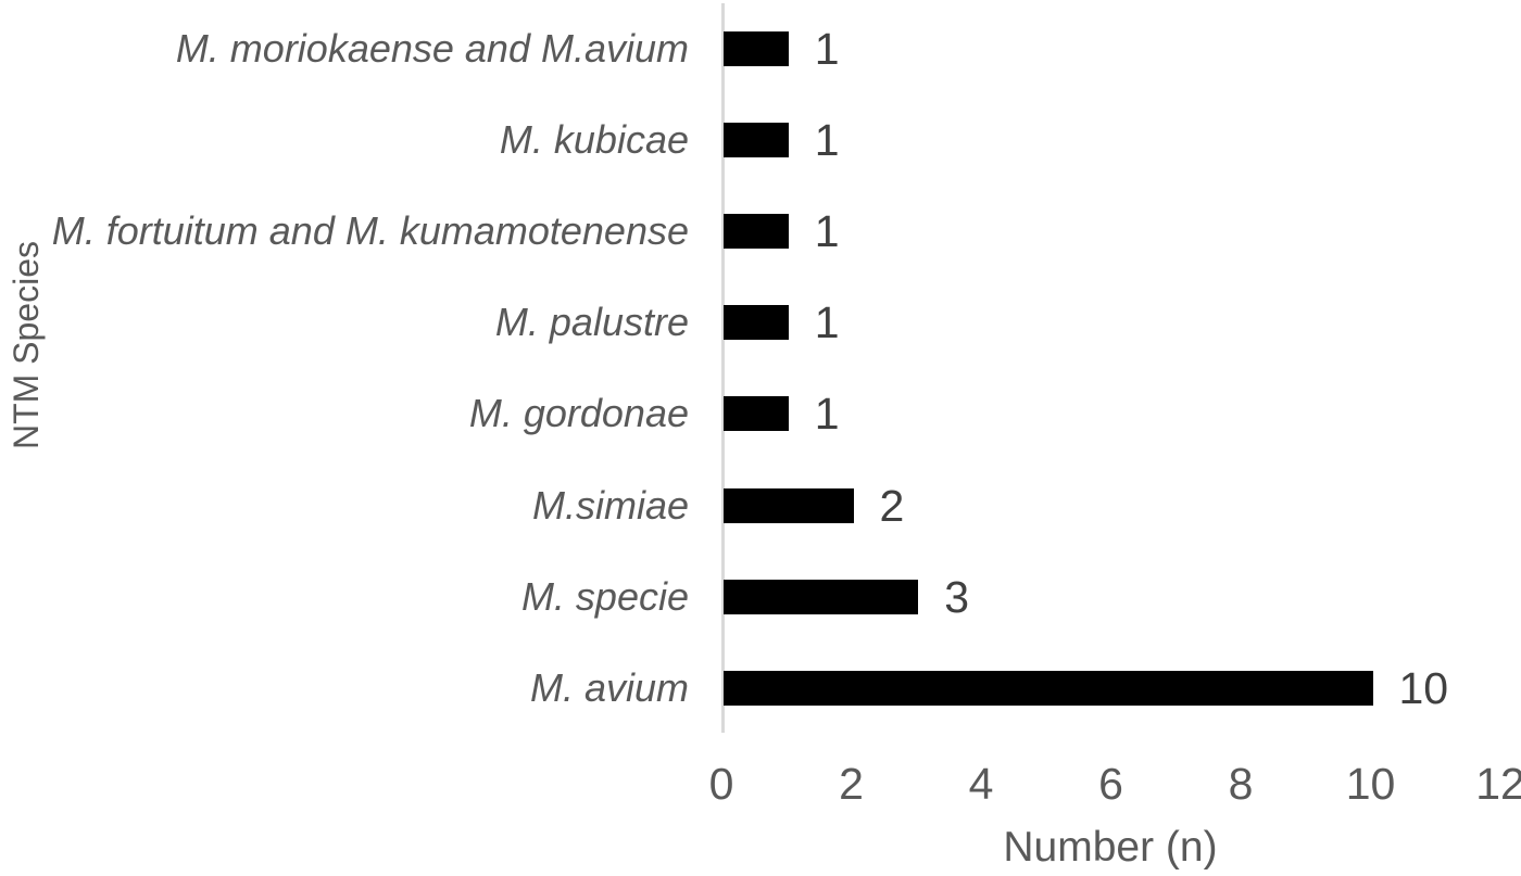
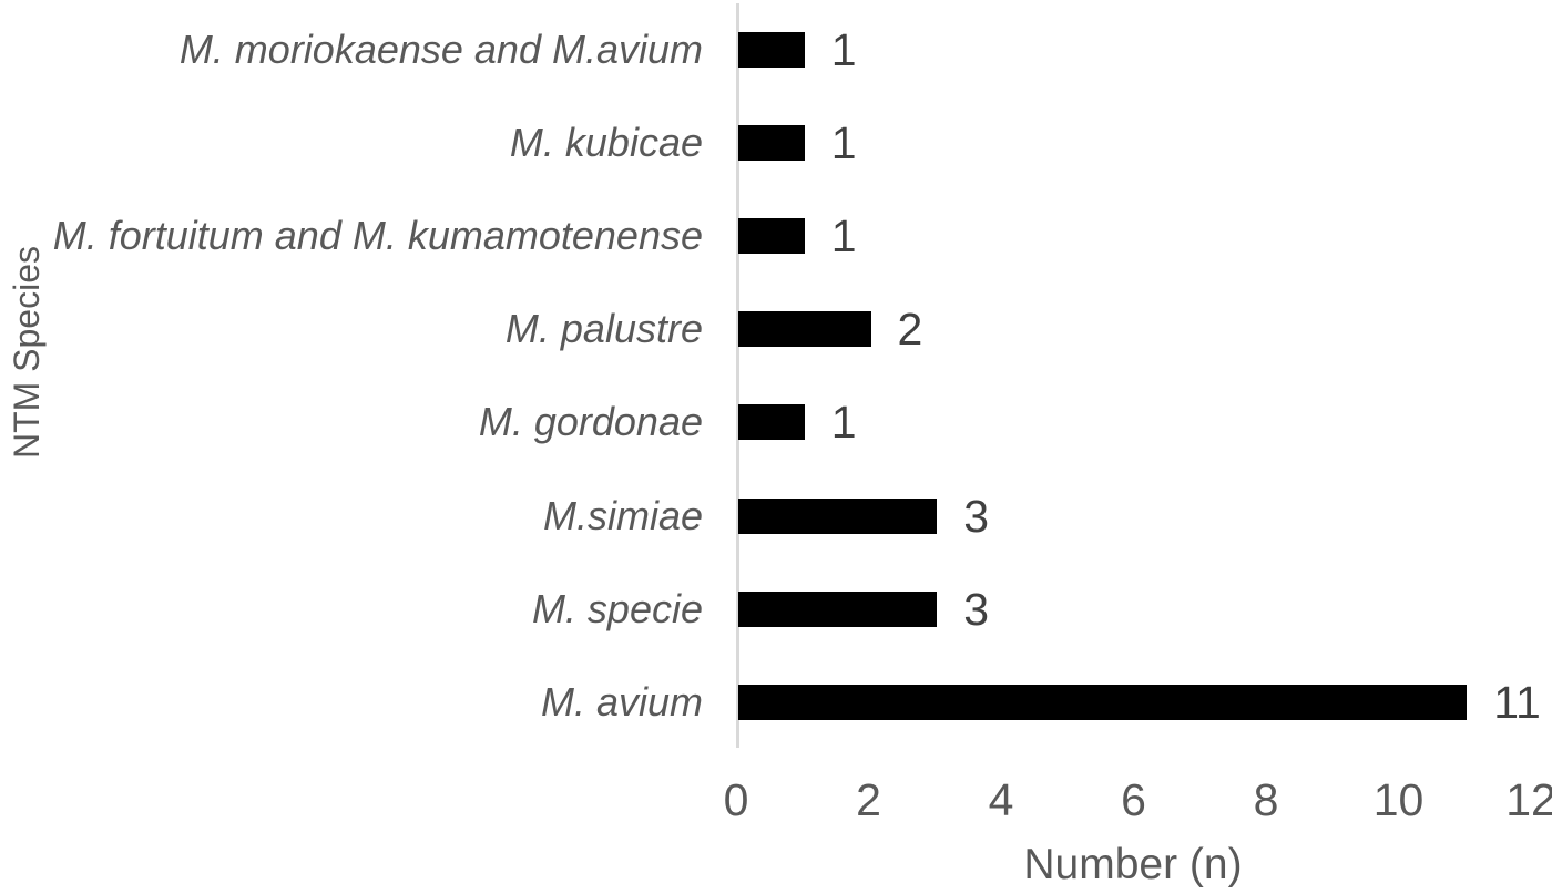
M. palustre: 1 -> 2
M.simiae: 2 -> 3
M. avium: 10 -> 11
